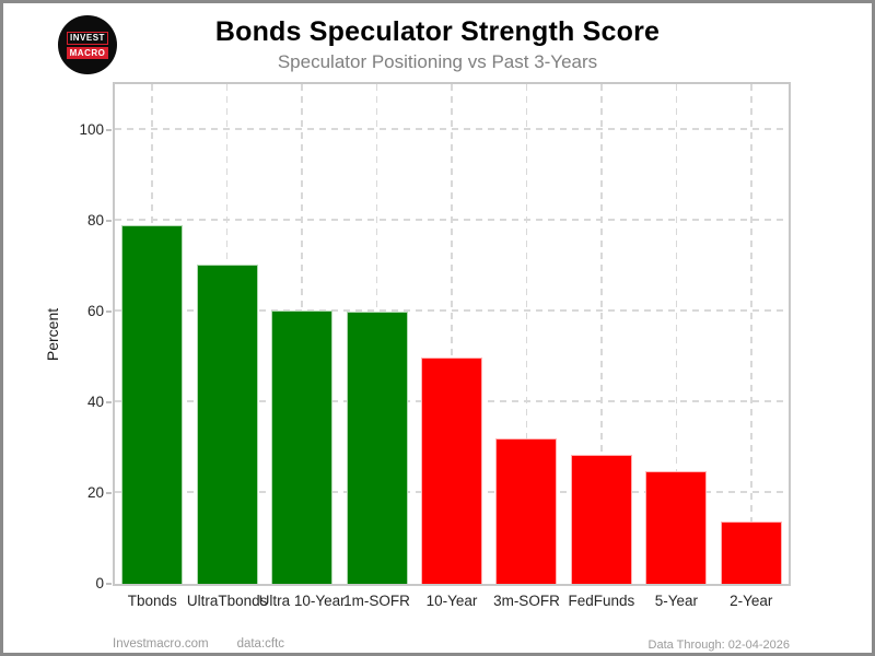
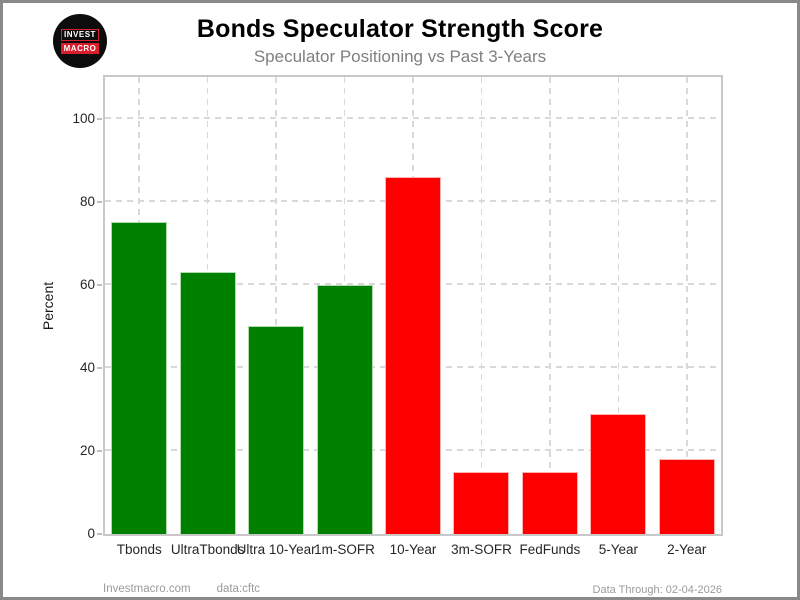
Tbonds: 79 -> 75
UltraTbonds: 70 -> 63
Ultra 10-Year: 60 -> 50
10-Year: 50 -> 86
3m-SOFR: 32 -> 15
FedFunds: 28 -> 15
5-Year: 25 -> 29
2-Year: 14 -> 18
